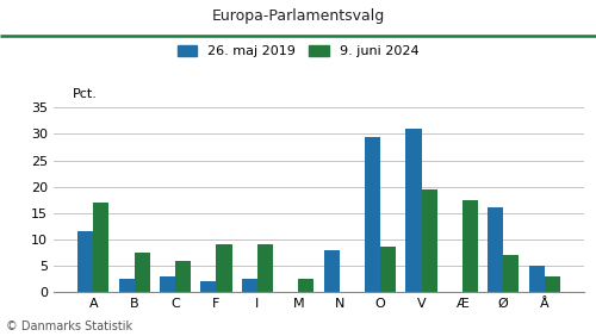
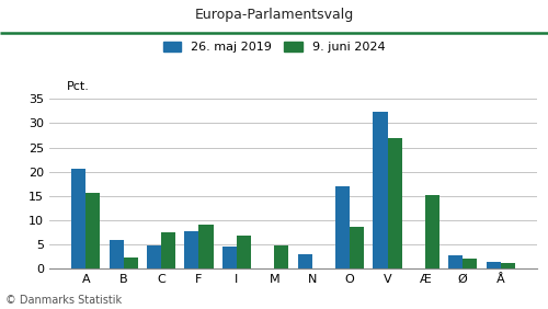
26. maj 2019/A: 11.5 -> 20.5
9. juni 2024/A: 17.0 -> 15.6
26. maj 2019/B: 2.5 -> 5.9
9. juni 2024/B: 7.5 -> 2.4
26. maj 2019/C: 3.0 -> 4.9
9. juni 2024/C: 6.0 -> 7.6
26. maj 2019/F: 2.0 -> 7.7
26. maj 2019/I: 2.5 -> 4.6
9. juni 2024/I: 9.0 -> 6.9
9. juni 2024/M: 2.5 -> 4.8
26. maj 2019/N: 8.0 -> 3.0
26. maj 2019/O: 29.5 -> 17.1
26. maj 2019/V: 31.0 -> 32.4
9. juni 2024/V: 19.5 -> 26.9
9. juni 2024/Æ: 17.5 -> 15.3
26. maj 2019/Ø: 16.0 -> 2.8
9. juni 2024/Ø: 7.0 -> 2.0
26. maj 2019/Å: 5.0 -> 1.4
9. juni 2024/Å: 3.0 -> 1.3
